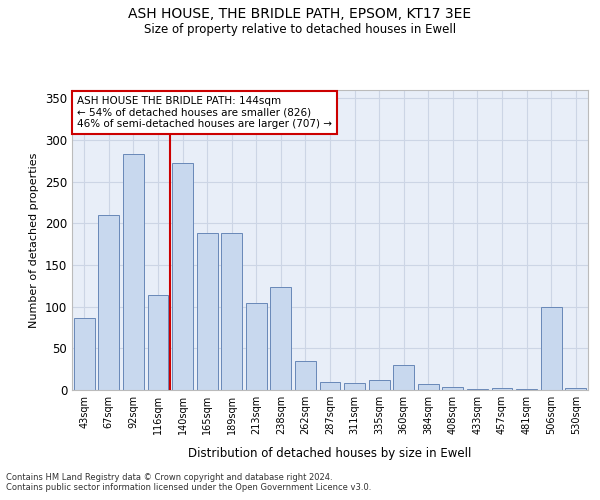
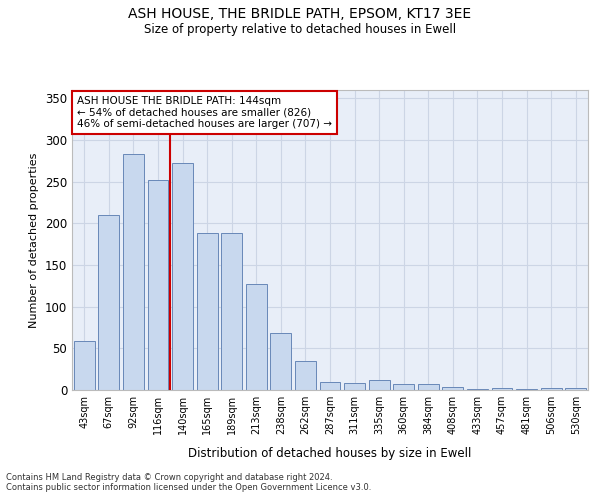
43sqm: 86 -> 59
116sqm: 114 -> 252
213sqm: 104 -> 127
238sqm: 124 -> 68
360sqm: 30 -> 7
506sqm: 100 -> 2
